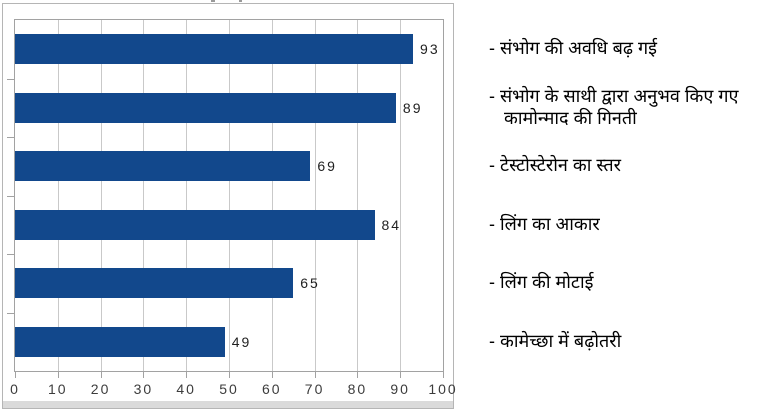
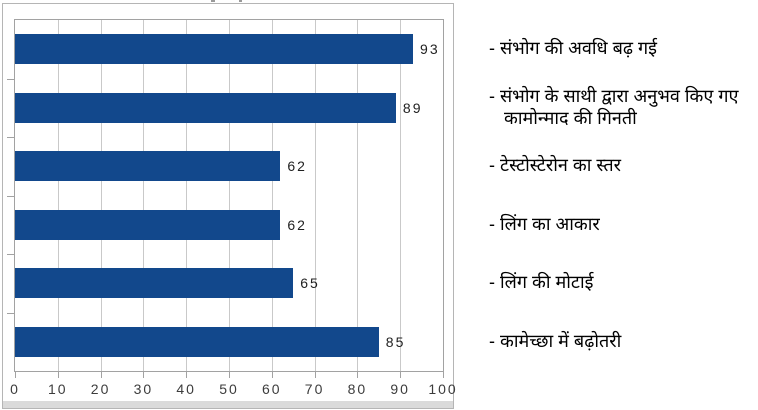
टेस्टोस्टेरोन का स्तर: 69 -> 62
लिंग का आकार: 84 -> 62
कामेच्छा में बढ़ोतरी: 49 -> 85
